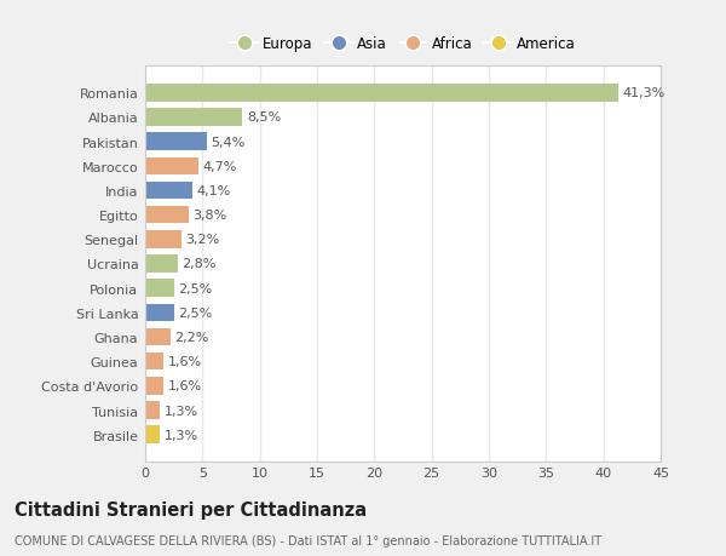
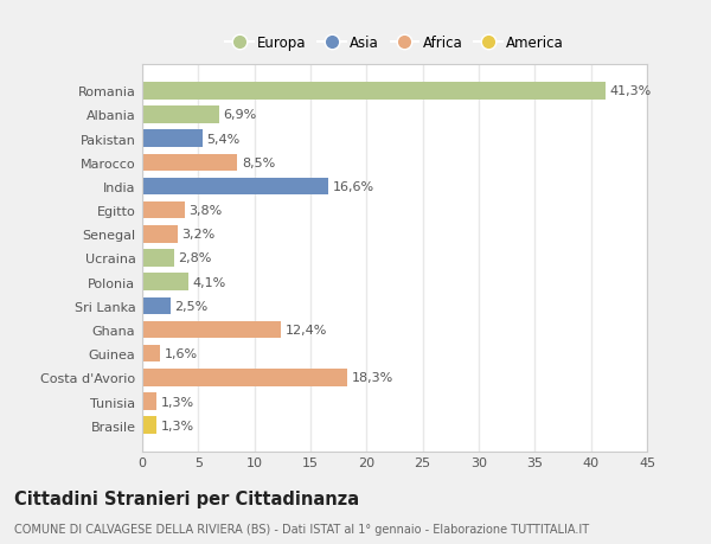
Albania: 8,5% -> 6,9%
Marocco: 4,7% -> 8,5%
India: 4,1% -> 16,6%
Polonia: 2,5% -> 4,1%
Ghana: 2,2% -> 12,4%
Costa d'Avorio: 1,6% -> 18,3%
